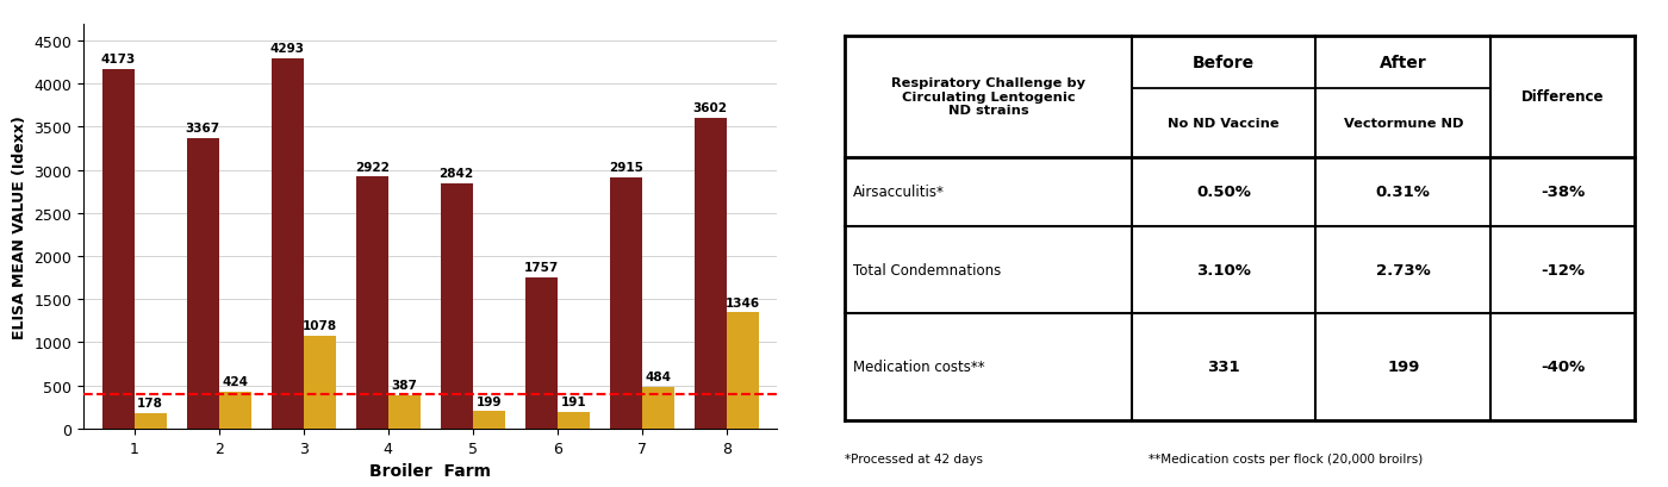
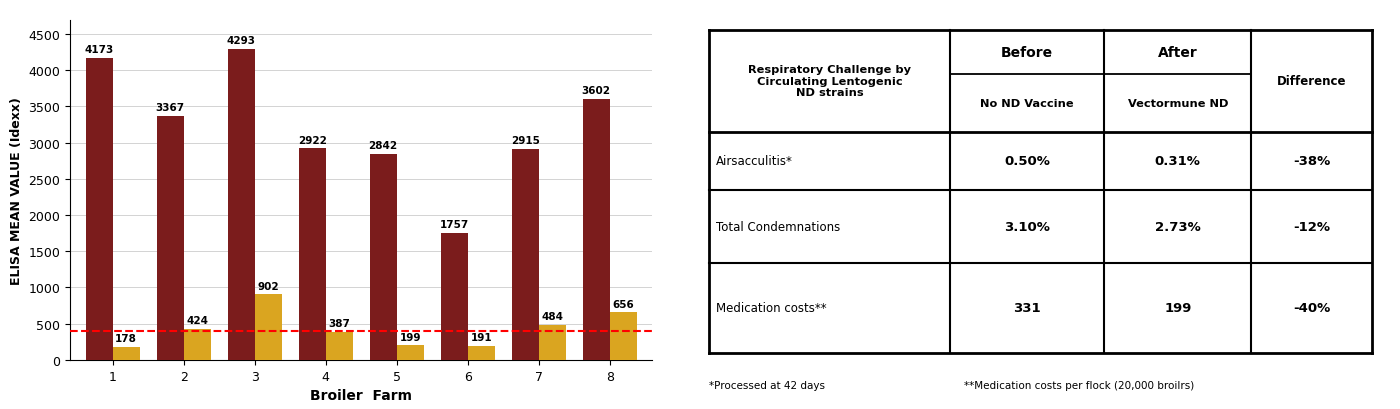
Vectormune ND/3: 1078 -> 902
Vectormune ND/8: 1346 -> 656
